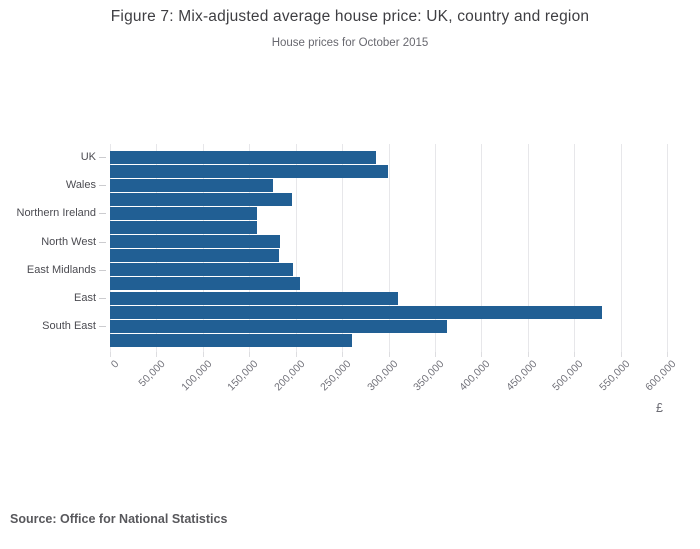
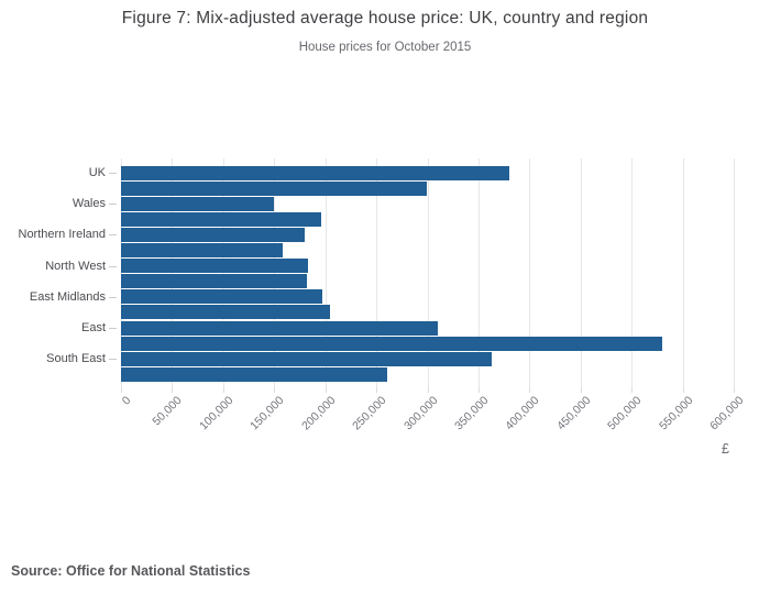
UK: 290000 -> 380000
Wales: 180000 -> 150000
Northern Ireland: 160000 -> 180000
